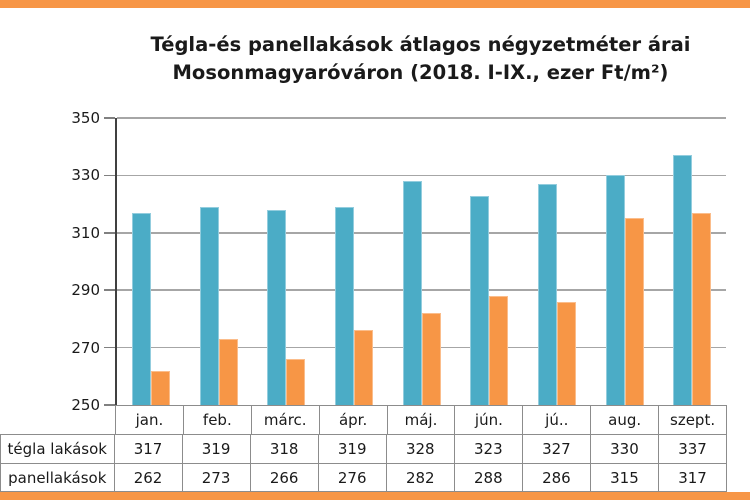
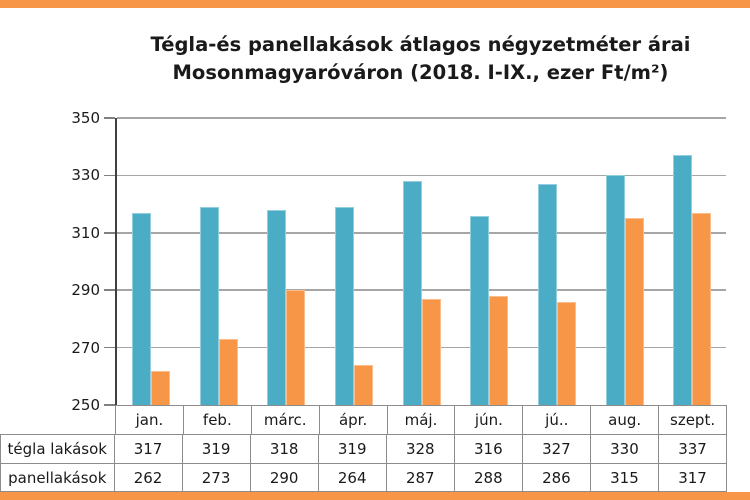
panellakások/márc.: 266 -> 290
panellakások/ápr.: 276 -> 264
panellakások/máj.: 282 -> 287
tégla lakások/jún.: 323 -> 316
